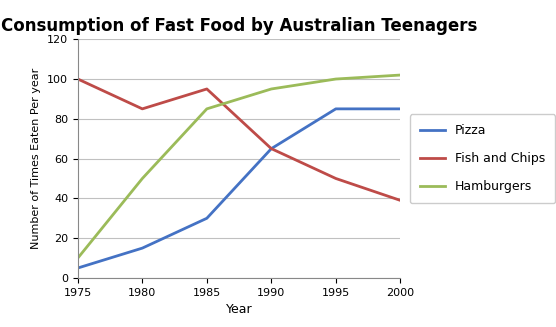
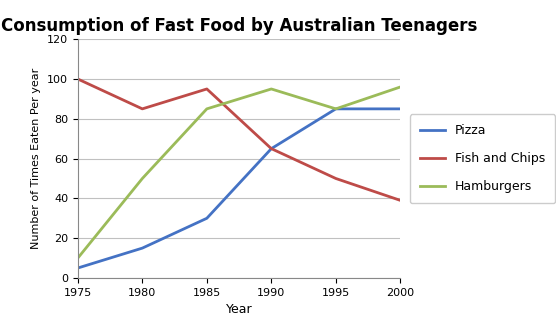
Hamburgers/1995: 100 -> 85
Hamburgers/2000: 102 -> 96
